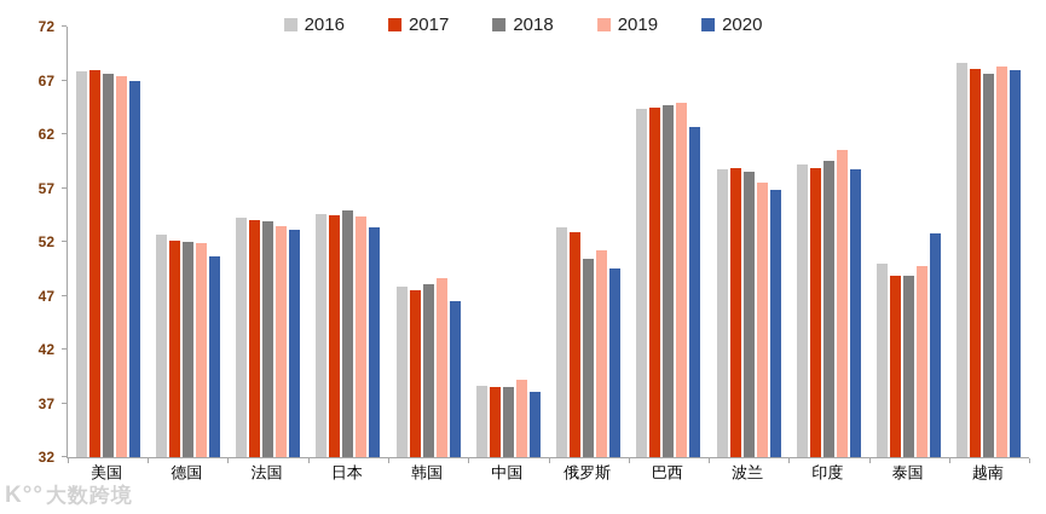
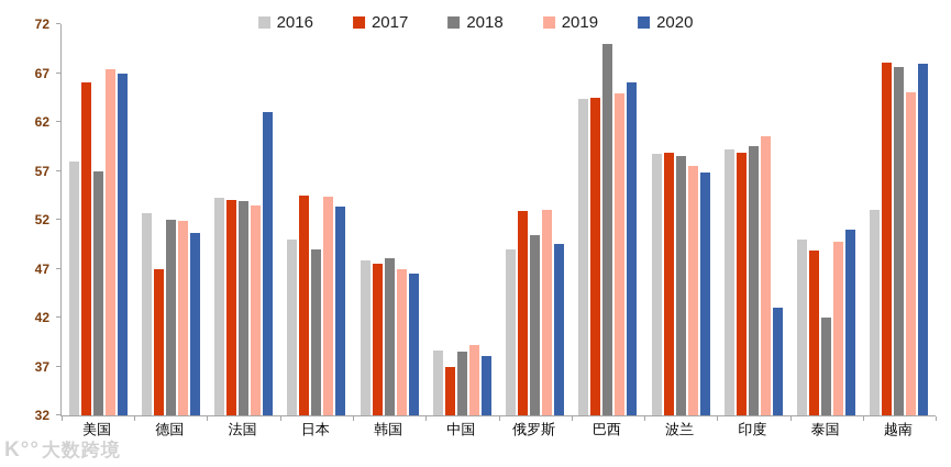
2016/美国: 68 -> 58
2017/美国: 68 -> 66
2018/美国: 68 -> 57
2017/德国: 52 -> 47
2020/法国: 53 -> 63
2016/日本: 55 -> 50
2018/日本: 55 -> 49
2019/韩国: 49 -> 47
2017/中国: 38 -> 37
2016/俄罗斯: 53 -> 49
2019/俄罗斯: 51 -> 53
2018/巴西: 65 -> 70
2020/巴西: 63 -> 66
2020/印度: 59 -> 43
2018/泰国: 49 -> 42
2020/泰国: 53 -> 51
2016/越南: 69 -> 53
2019/越南: 68 -> 65
